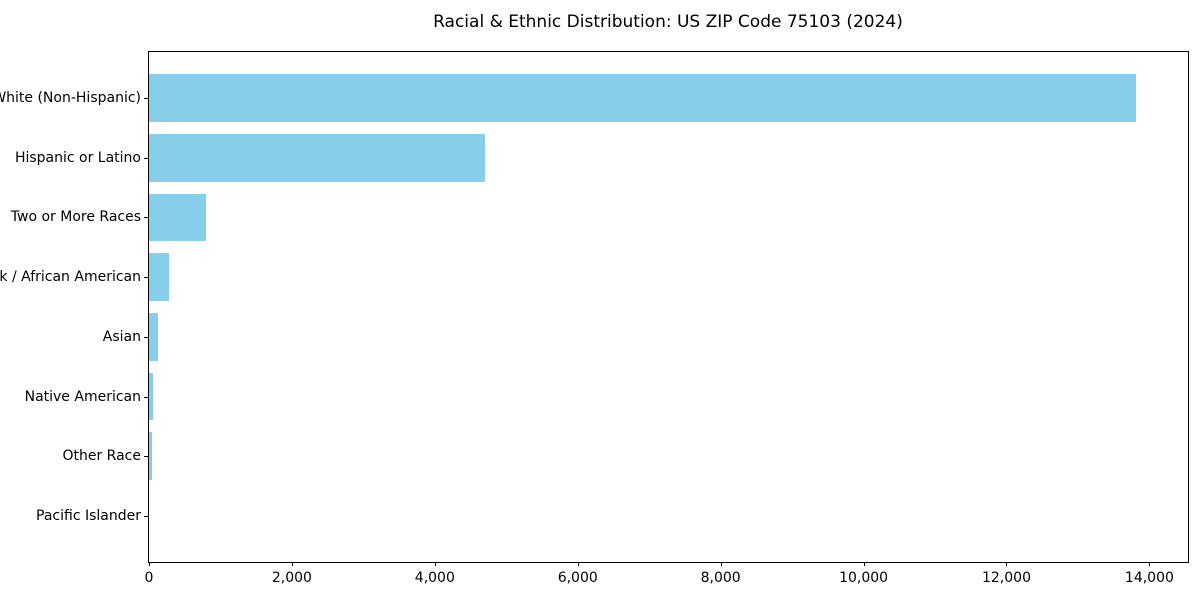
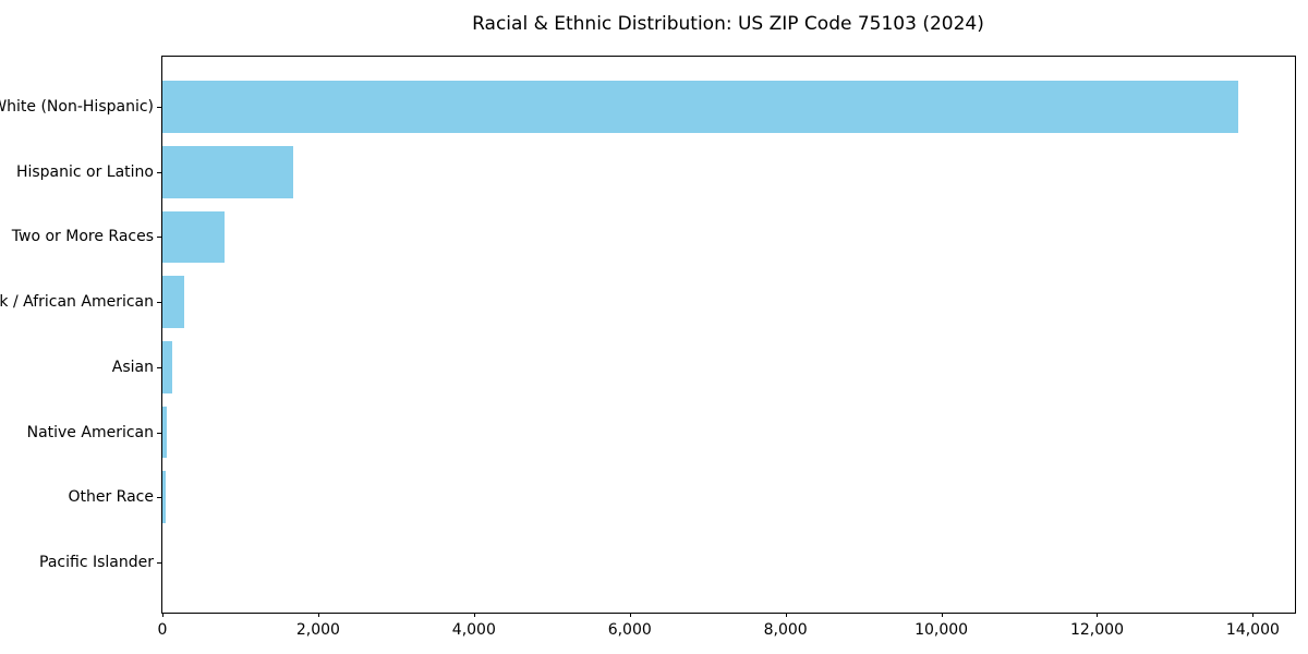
Hispanic or Latino: 4700 -> 1700
